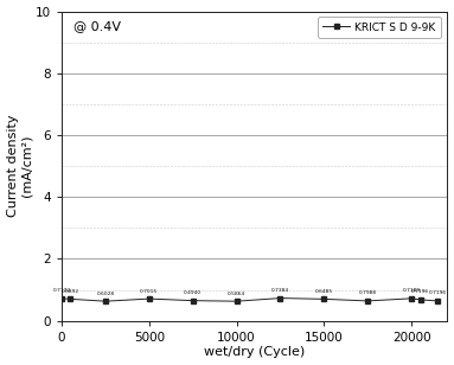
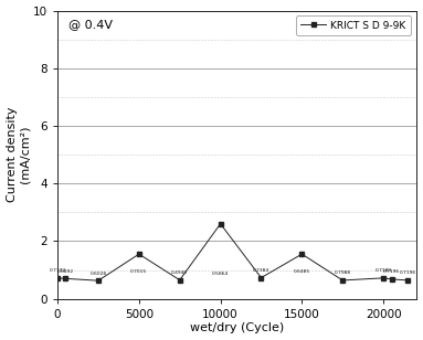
5000: 0.71 -> 1.55
10000: 0.63 -> 2.60
15000: 0.70 -> 1.55
